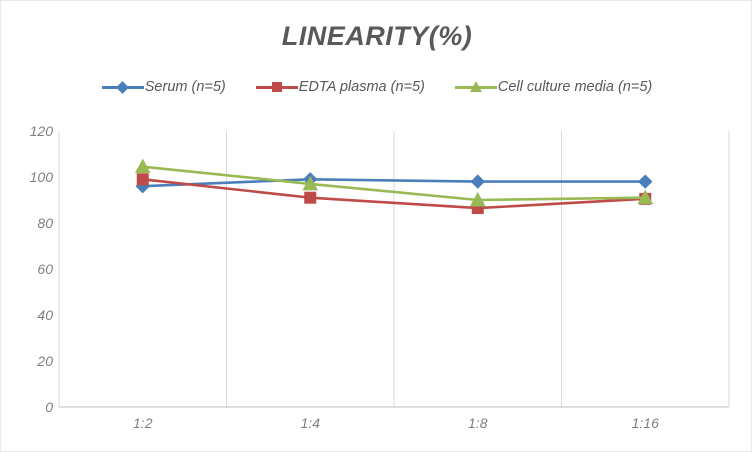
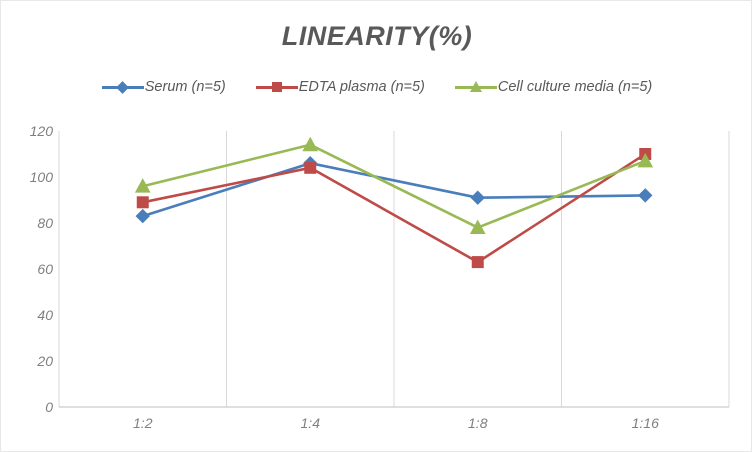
Serum (n=5)/1:2: 96 -> 83
EDTA plasma (n=5)/1:2: 99 -> 89
Cell culture media (n=5)/1:2: 104 -> 96
Serum (n=5)/1:4: 99 -> 106
EDTA plasma (n=5)/1:4: 91 -> 104
Cell culture media (n=5)/1:4: 97 -> 114
Serum (n=5)/1:8: 98 -> 91
EDTA plasma (n=5)/1:8: 86 -> 63
Cell culture media (n=5)/1:8: 90 -> 78
Serum (n=5)/1:16: 98 -> 92
EDTA plasma (n=5)/1:16: 90 -> 110
Cell culture media (n=5)/1:16: 91 -> 107
